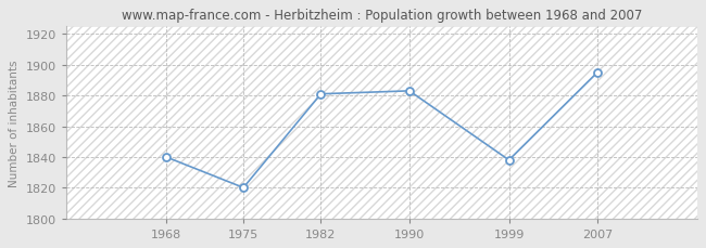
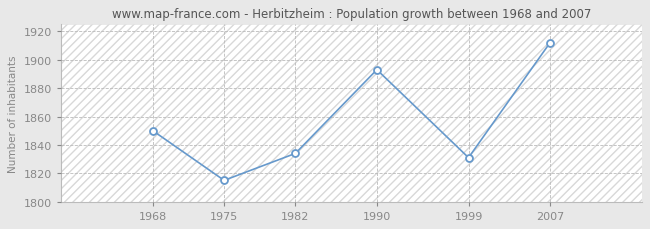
1968: 1840 -> 1850
1975: 1820 -> 1815
1982: 1881 -> 1834
1990: 1883 -> 1893
1999: 1838 -> 1831
2007: 1895 -> 1912
